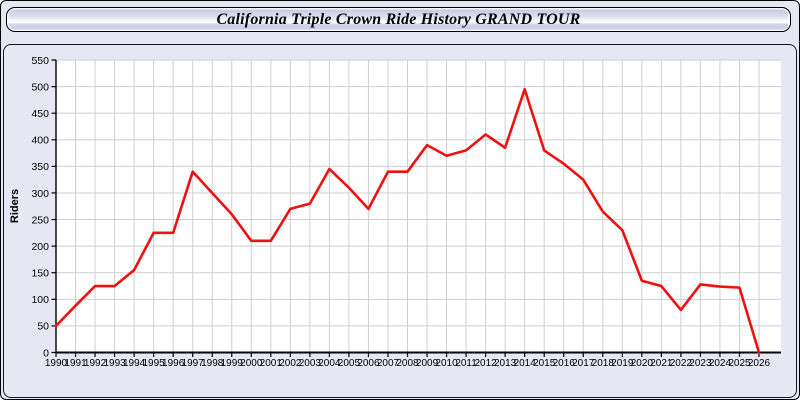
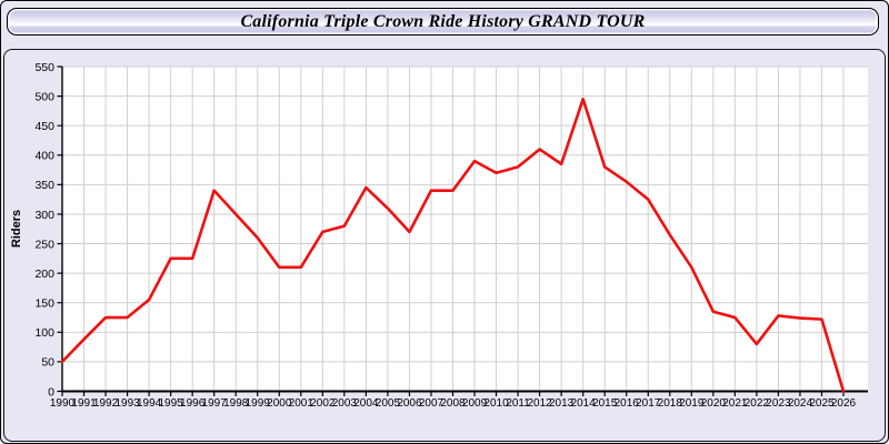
2019: 230 -> 210
